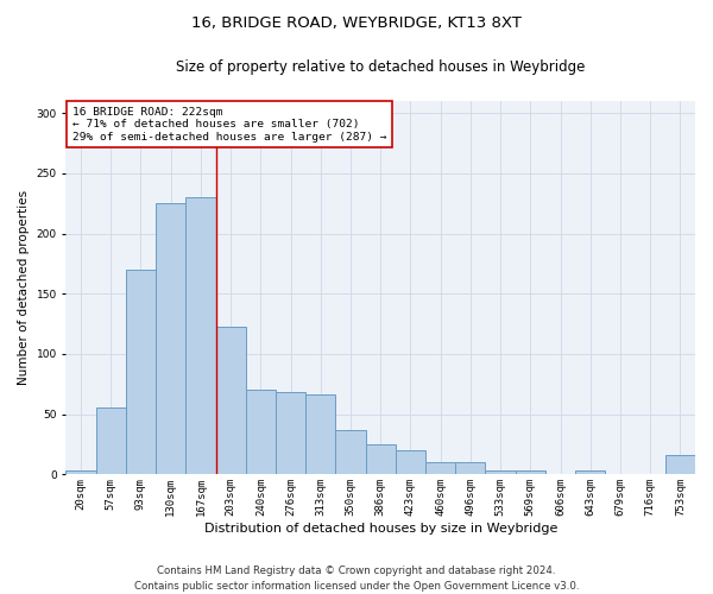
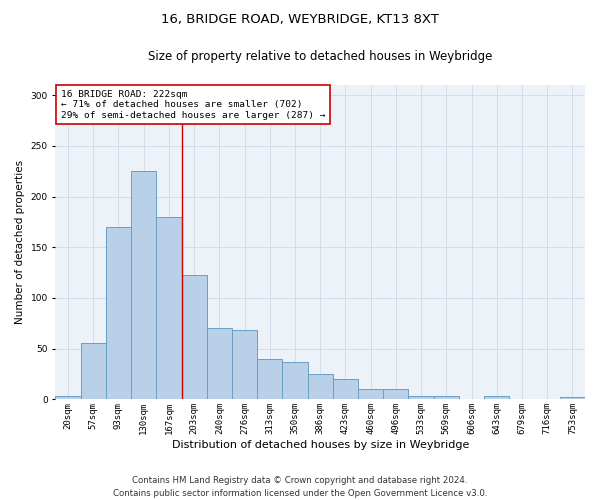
167sqm: 230 -> 180
313sqm: 66 -> 40
753sqm: 16 -> 2
